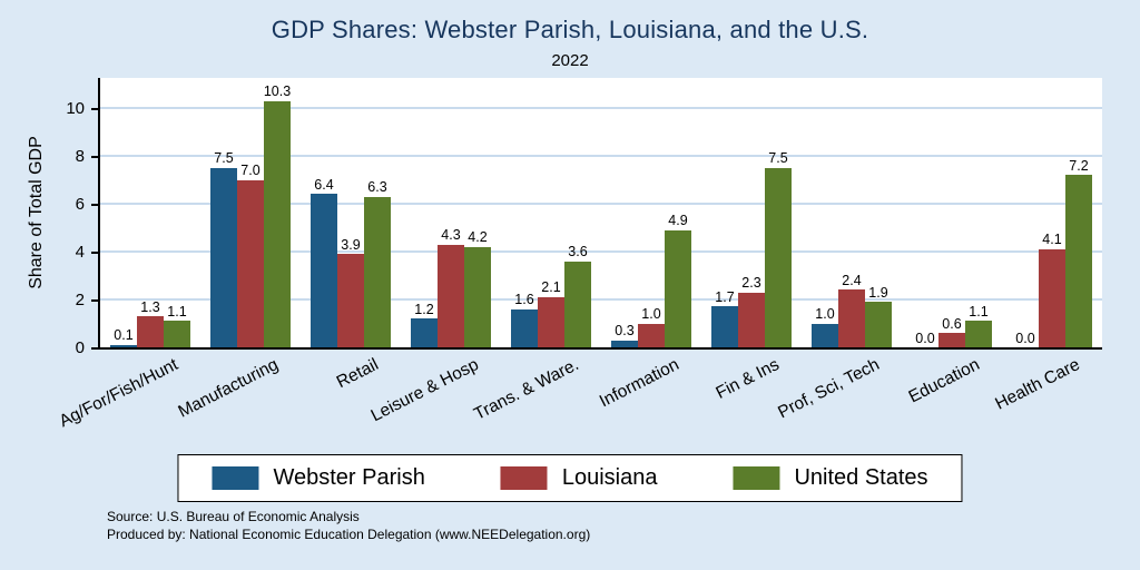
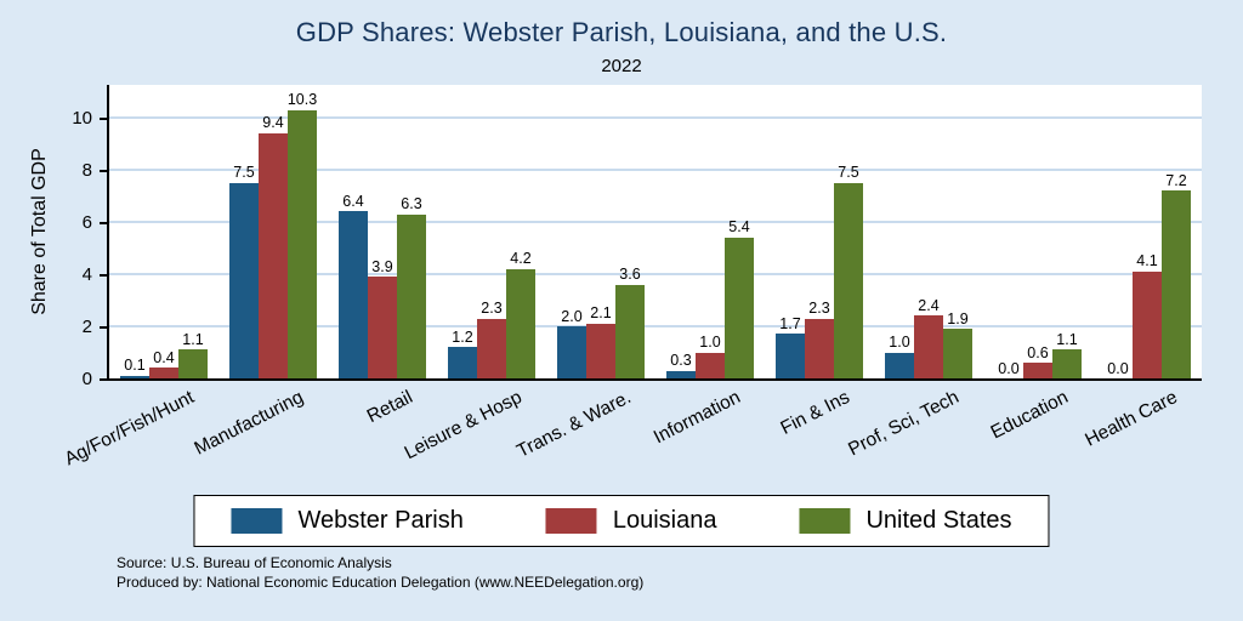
Louisiana/Ag/For/Fish/Hunt: 1.3 -> 0.4
Louisiana/Manufacturing: 7.0 -> 9.4
Louisiana/Leisure & Hosp: 4.3 -> 2.3
Webster Parish/Trans. & Ware.: 1.6 -> 2.0
United States/Information: 4.9 -> 5.4
